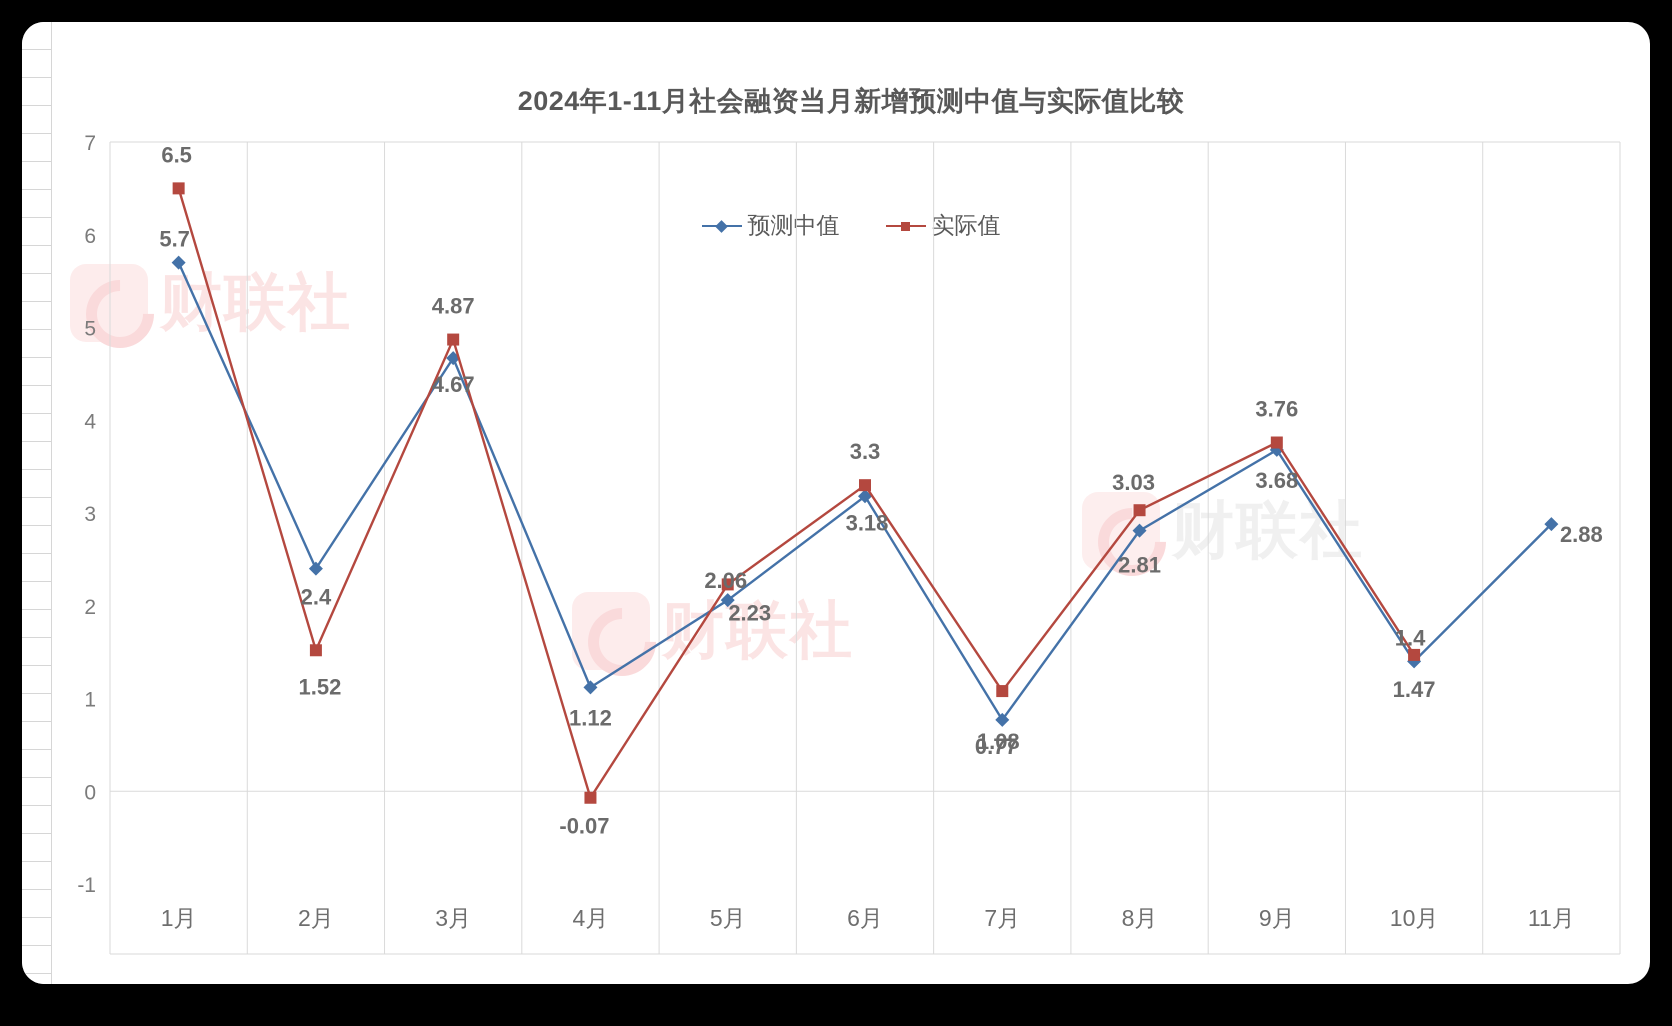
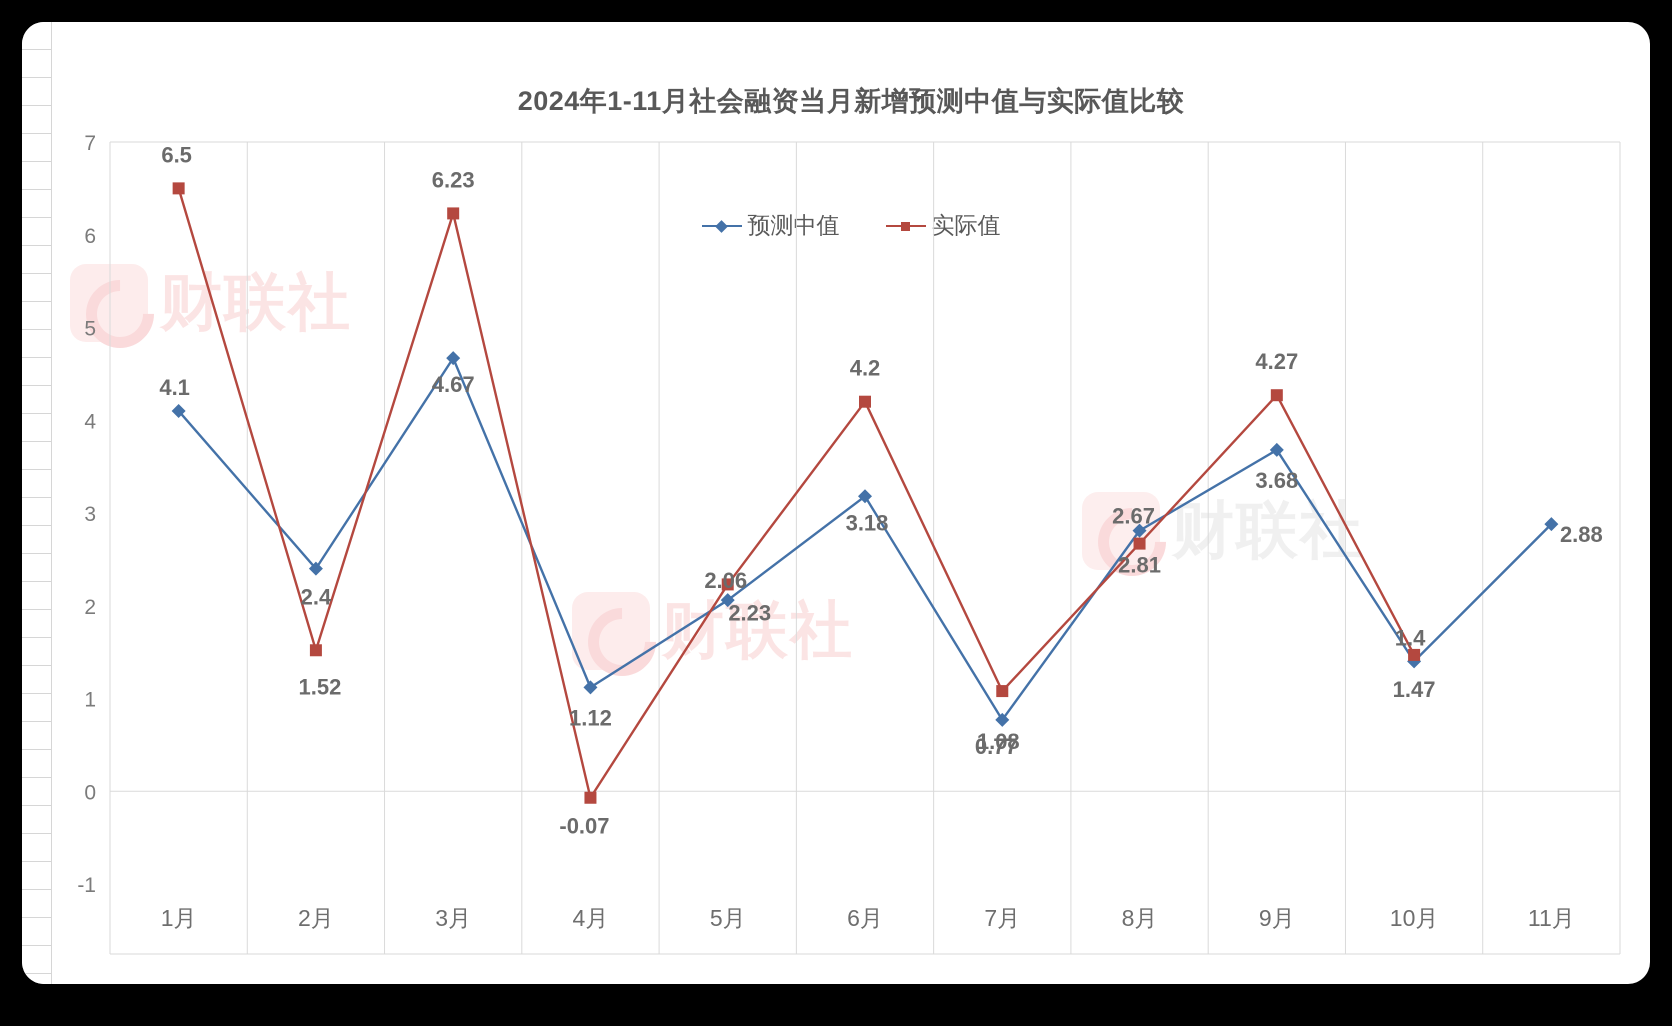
预测中值/1月: 5.7 -> 4.1
实际值/3月: 4.87 -> 6.23
实际值/6月: 3.3 -> 4.2
实际值/8月: 3.03 -> 2.67
实际值/9月: 3.76 -> 4.27
